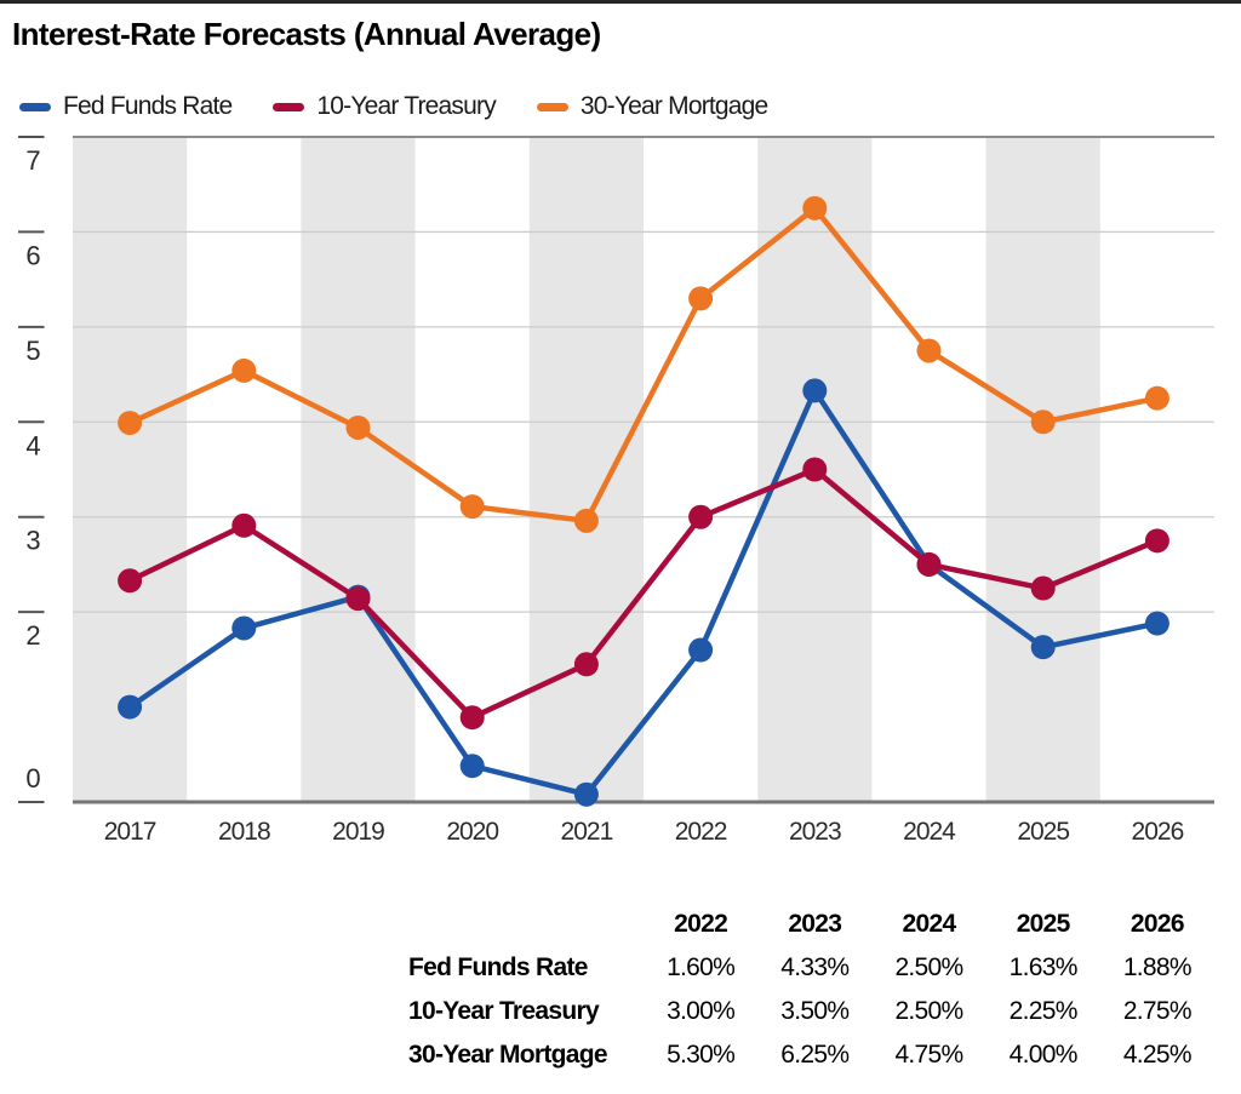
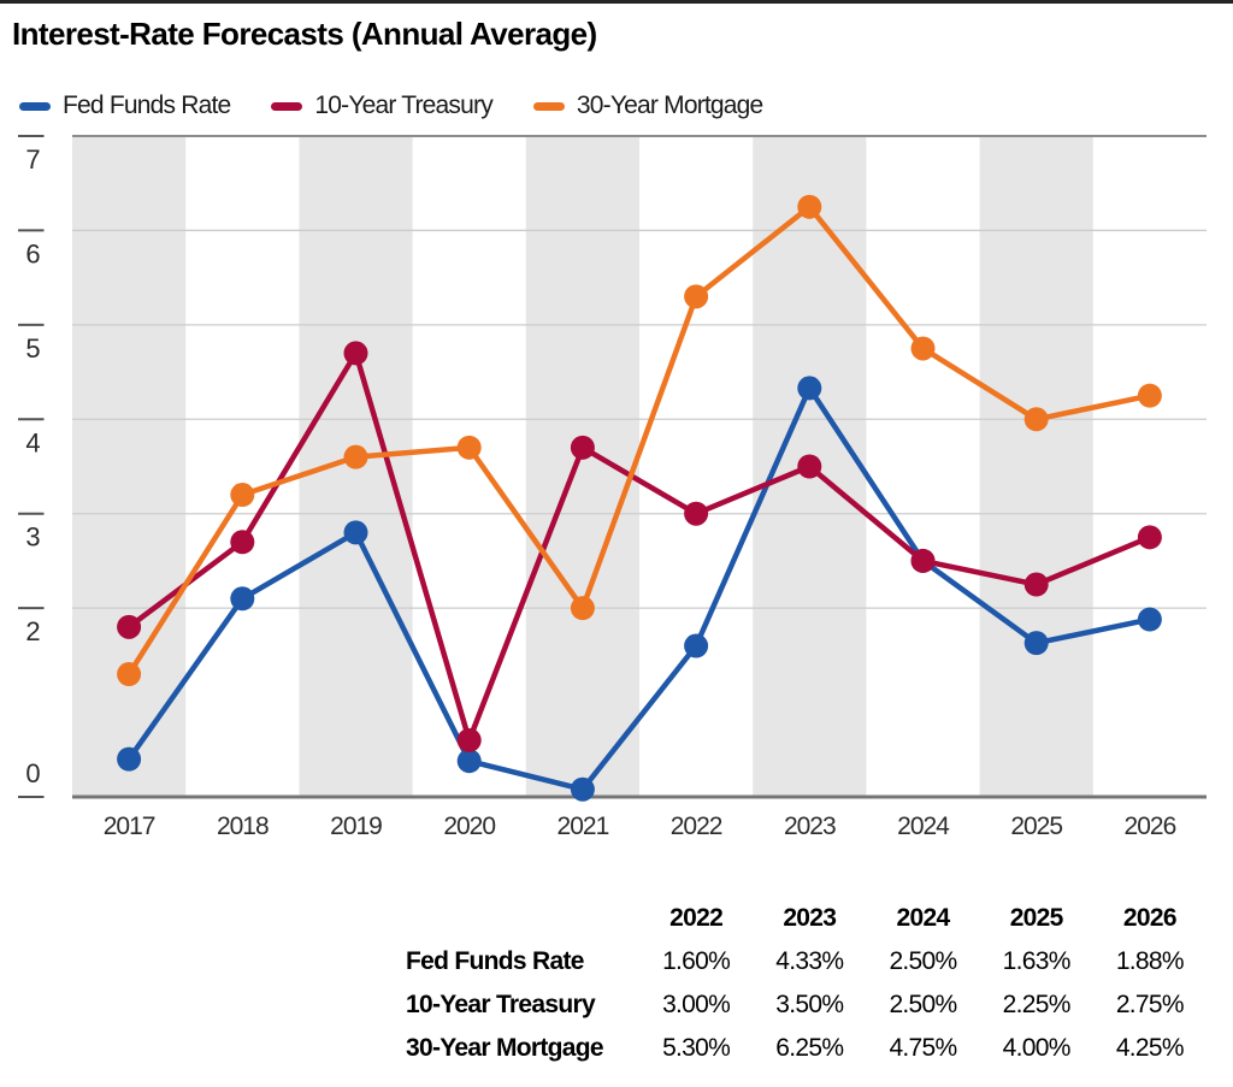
Fed Funds Rate/2017: 1.0 -> 0.4
10-Year Treasury/2017: 2.3 -> 1.8
30-Year Mortgage/2017: 4.0 -> 1.3
Fed Funds Rate/2018: 1.8 -> 2.1
10-Year Treasury/2018: 2.9 -> 2.7
30-Year Mortgage/2018: 4.5 -> 3.2
Fed Funds Rate/2019: 2.2 -> 2.8
10-Year Treasury/2019: 2.1 -> 4.7
30-Year Mortgage/2019: 3.9 -> 3.6
10-Year Treasury/2020: 0.9 -> 0.6
30-Year Mortgage/2020: 3.1 -> 3.7
10-Year Treasury/2021: 1.4 -> 3.7
30-Year Mortgage/2021: 3.0 -> 2.0
